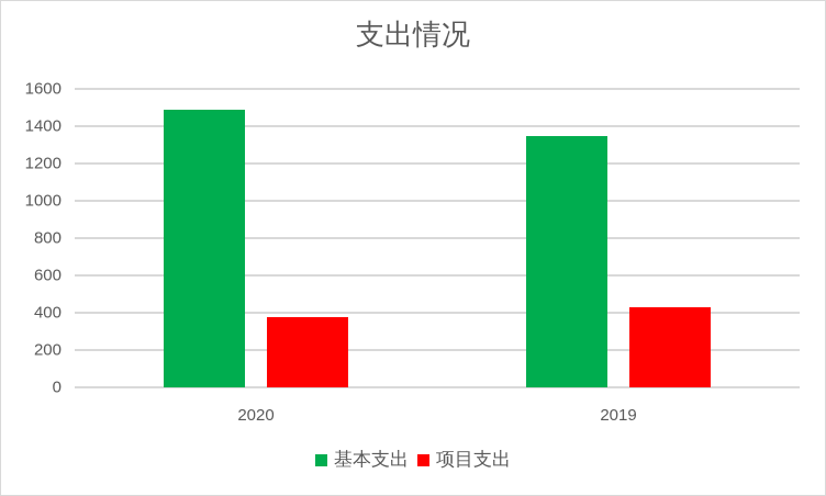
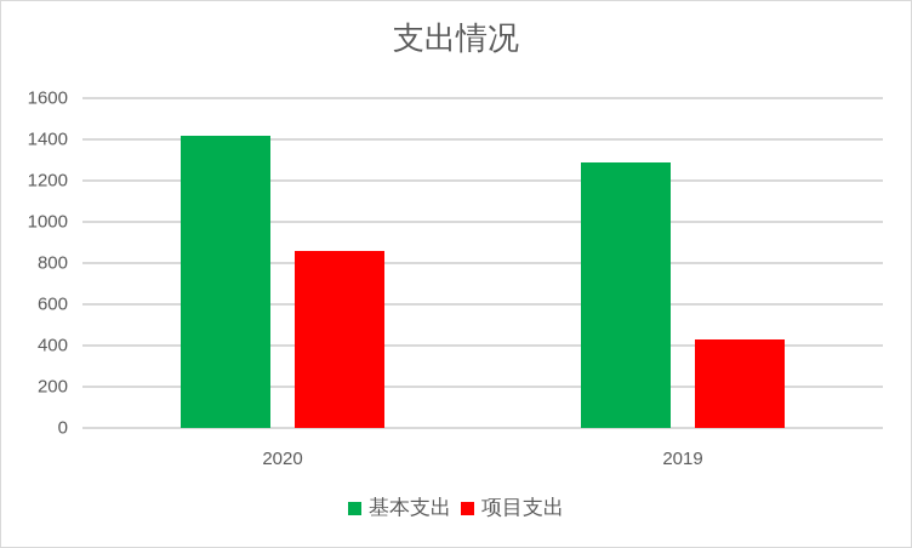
基本支出/2020: 1490 -> 1420
项目支出/2020: 380 -> 860
基本支出/2019: 1350 -> 1290
